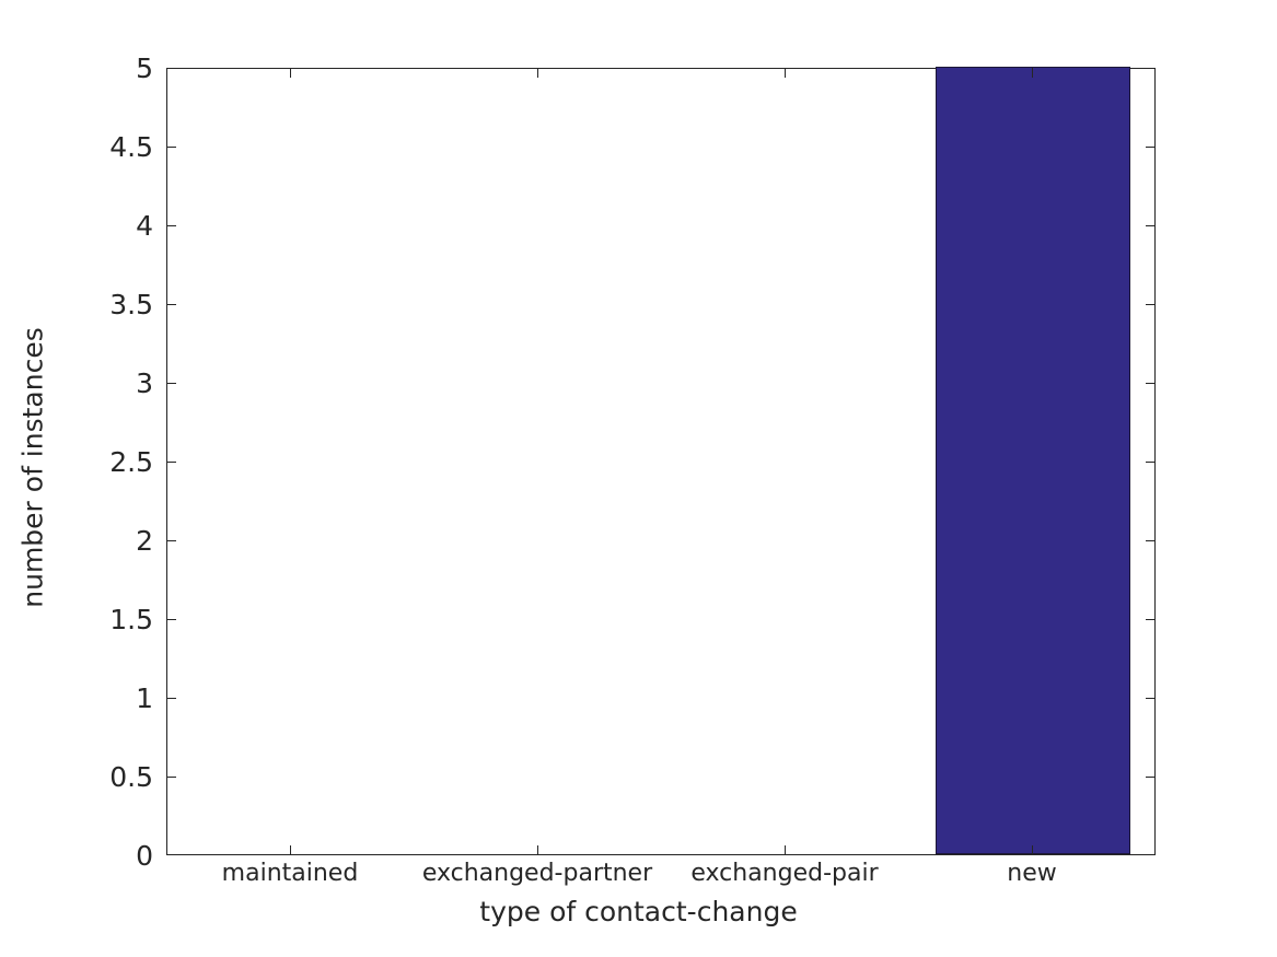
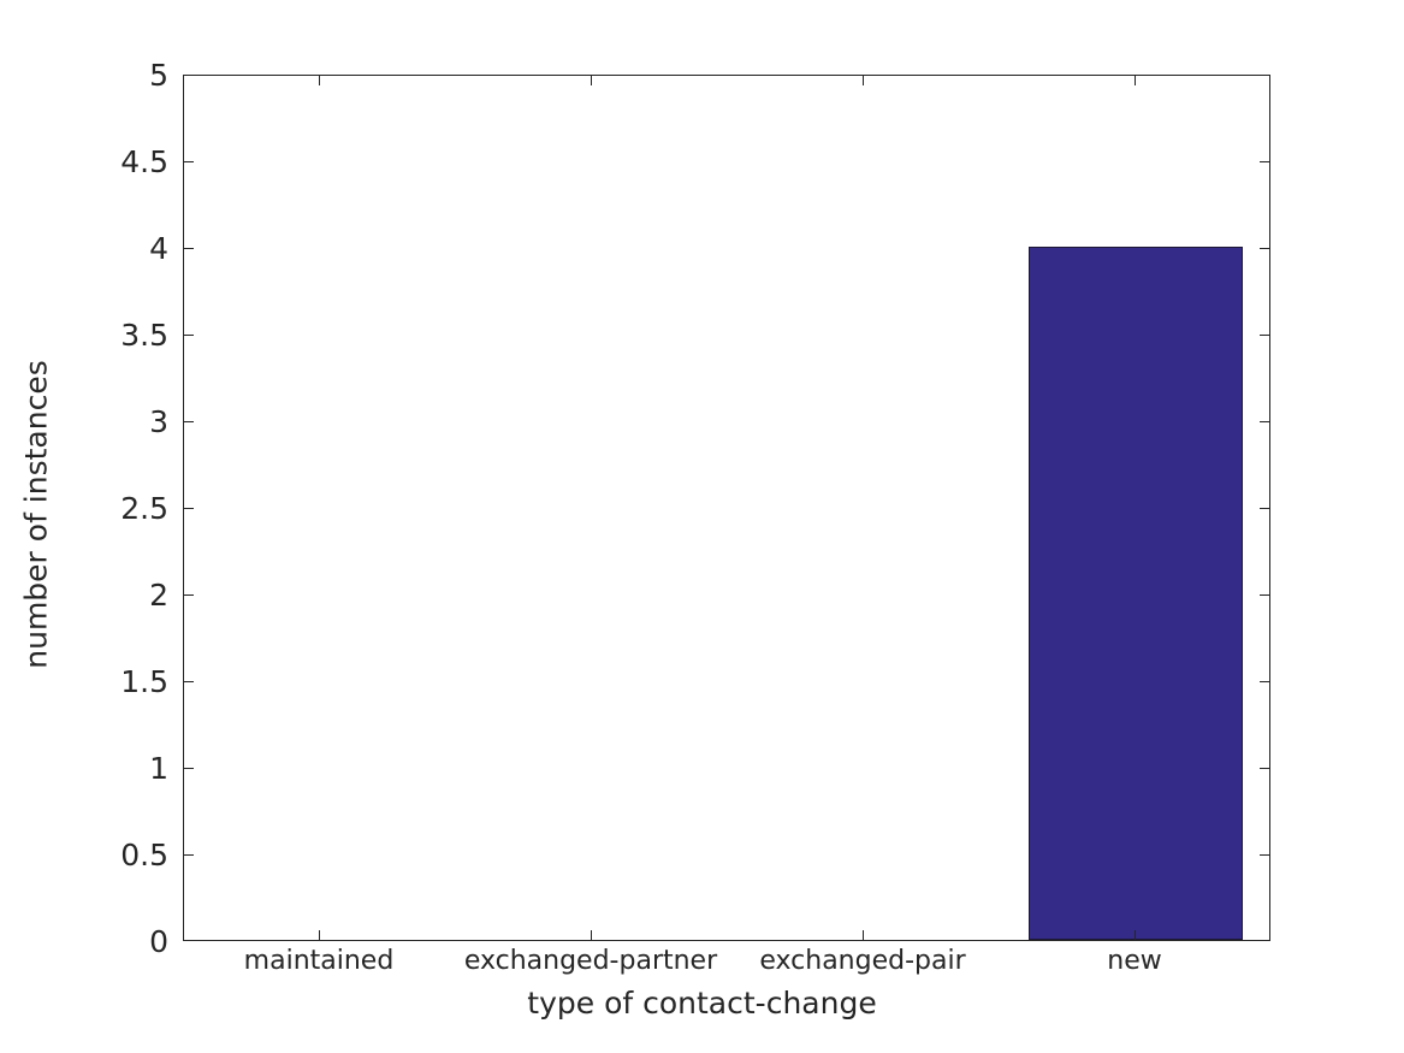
new: 5 -> 4
